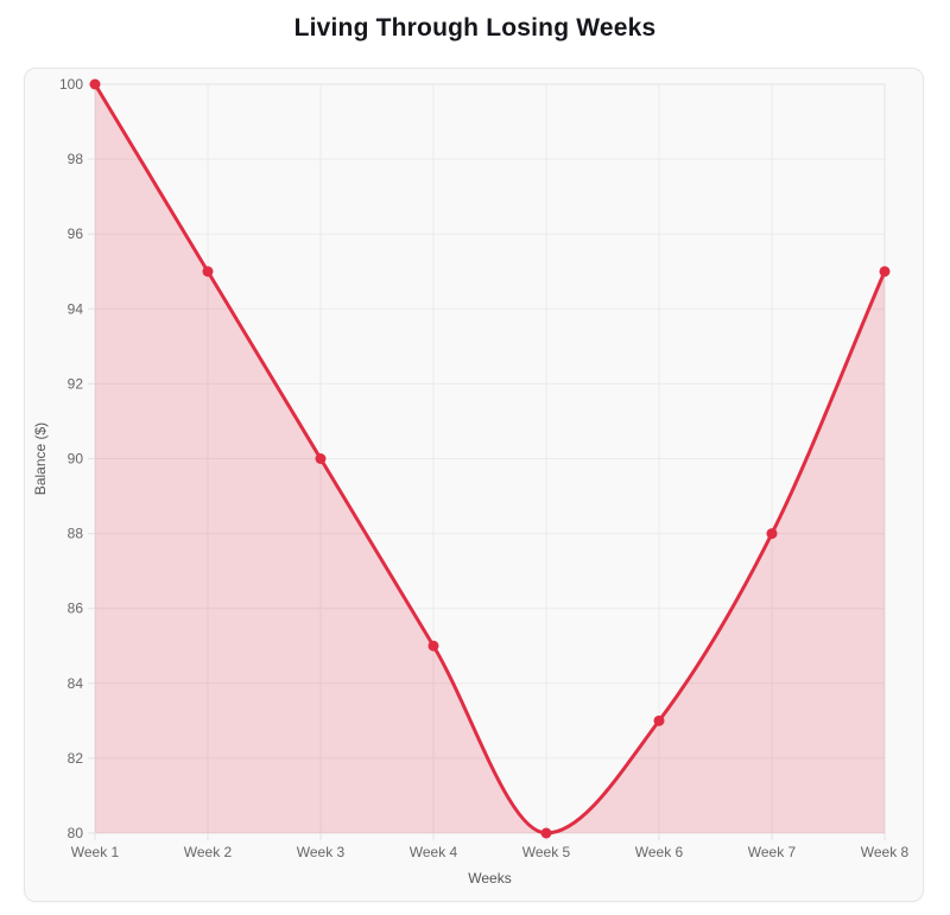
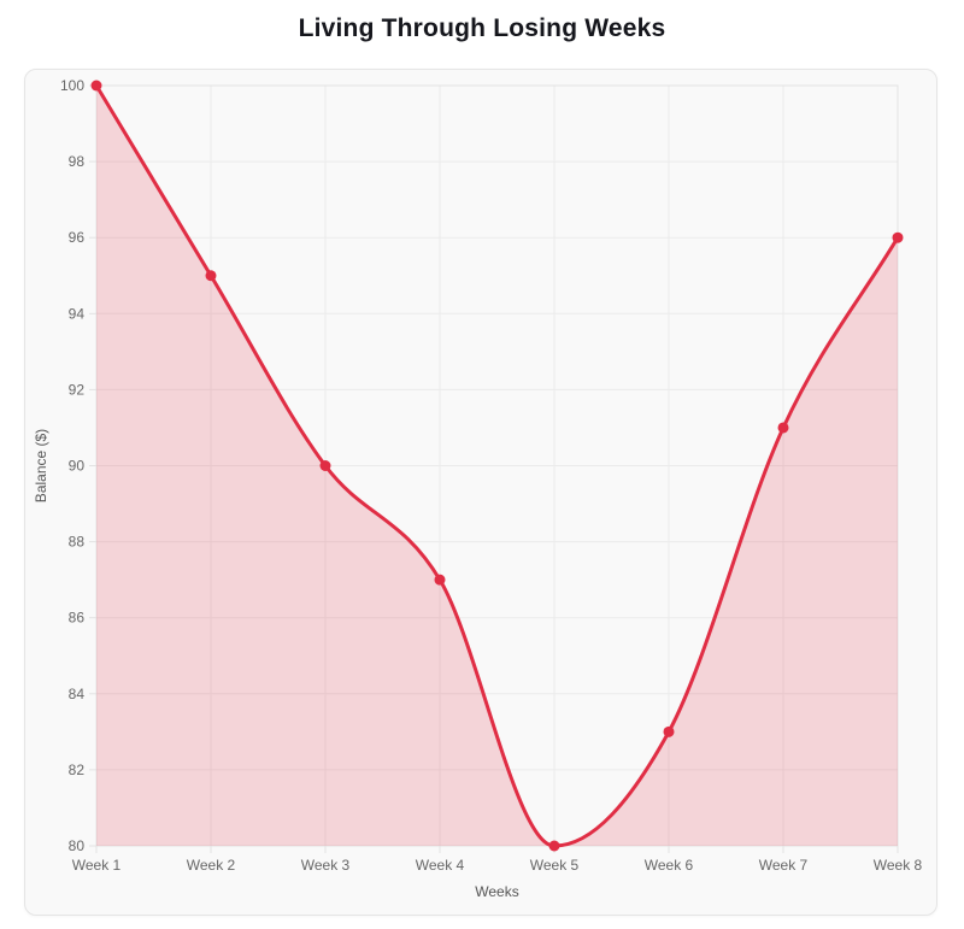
Week 4: 85 -> 87
Week 7: 88 -> 91
Week 8: 95 -> 96
